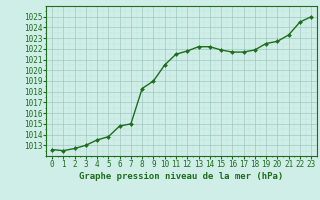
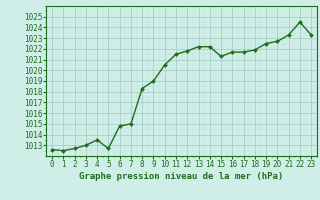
5: 1013.8 -> 1012.7
15: 1021.9 -> 1021.3
23: 1025.0 -> 1023.3
